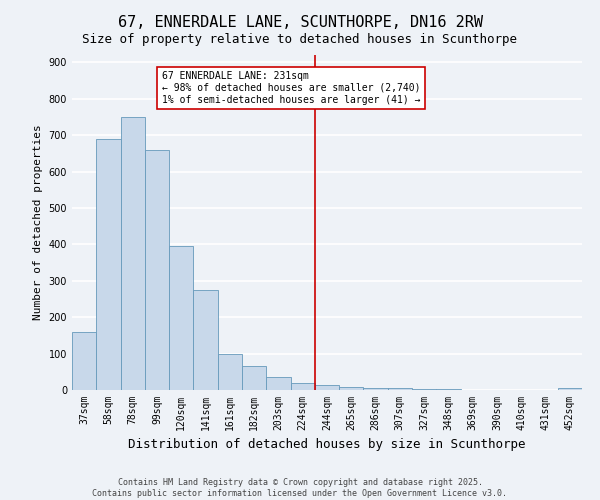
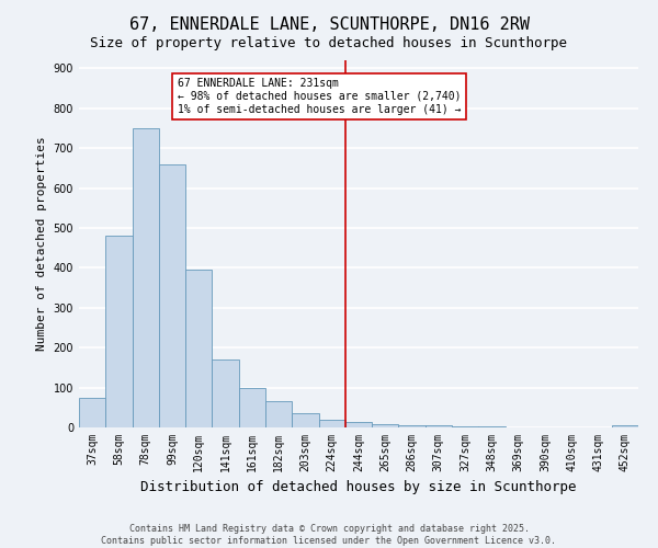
37sqm: 160 -> 75
58sqm: 690 -> 480
141sqm: 275 -> 170
